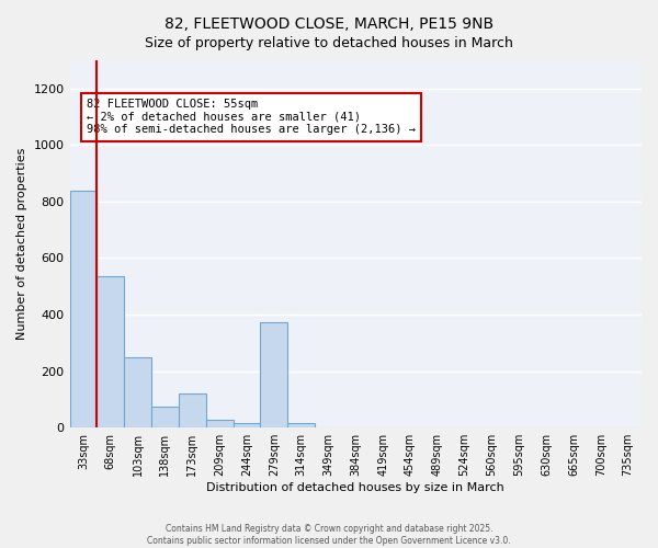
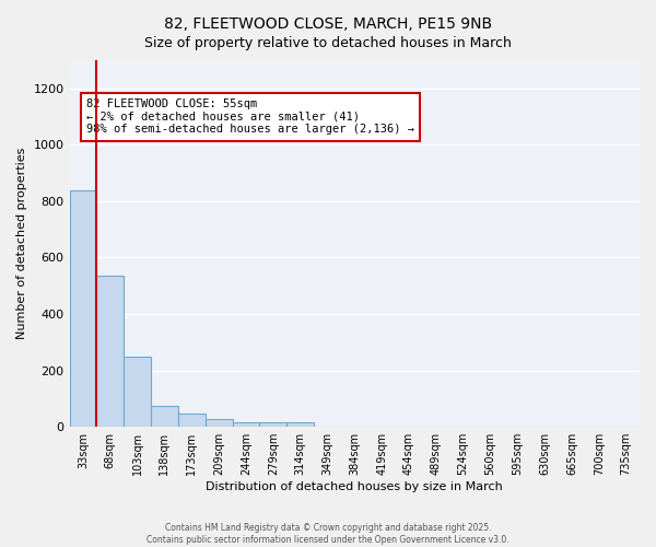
173sqm: 120 -> 48
279sqm: 375 -> 15
